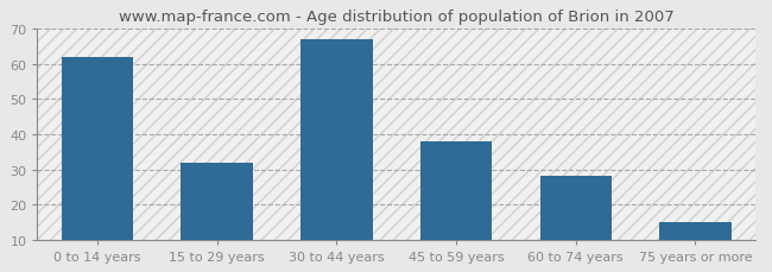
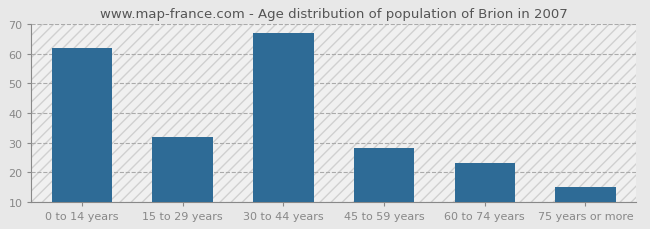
45 to 59 years: 38 -> 28
60 to 74 years: 28 -> 23
